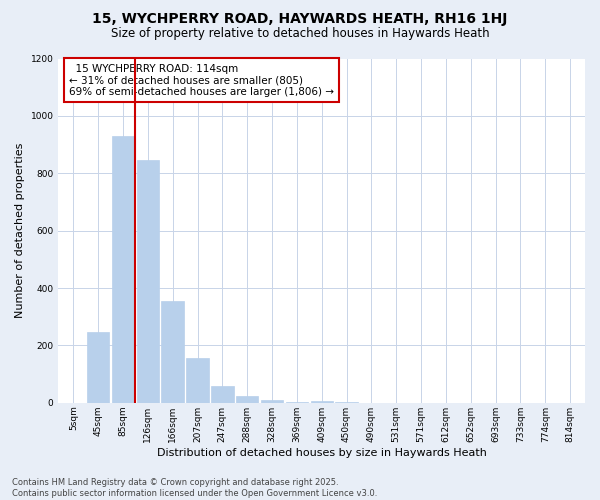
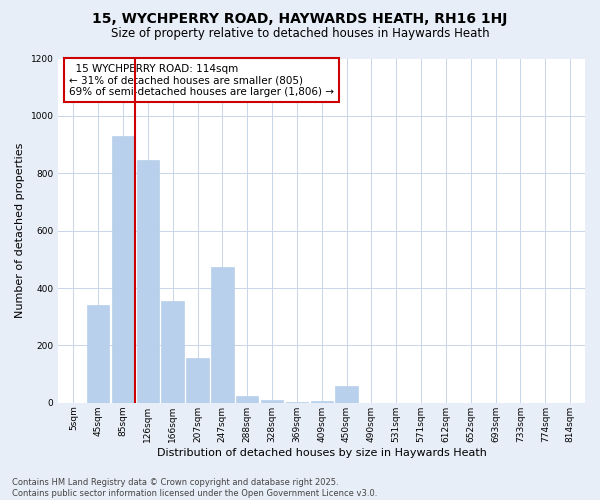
45sqm: 248 -> 340
247sqm: 60 -> 475
450sqm: 2 -> 60
